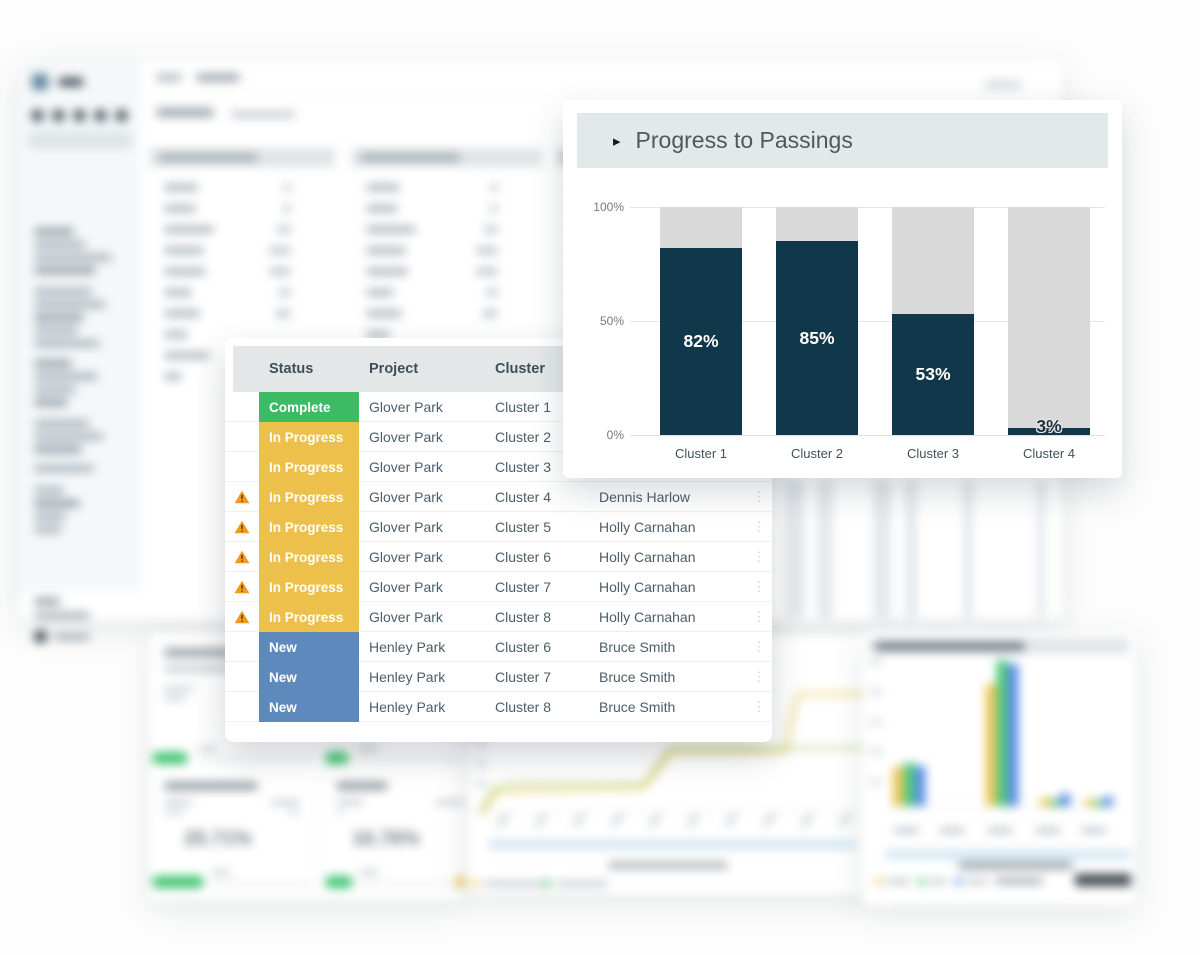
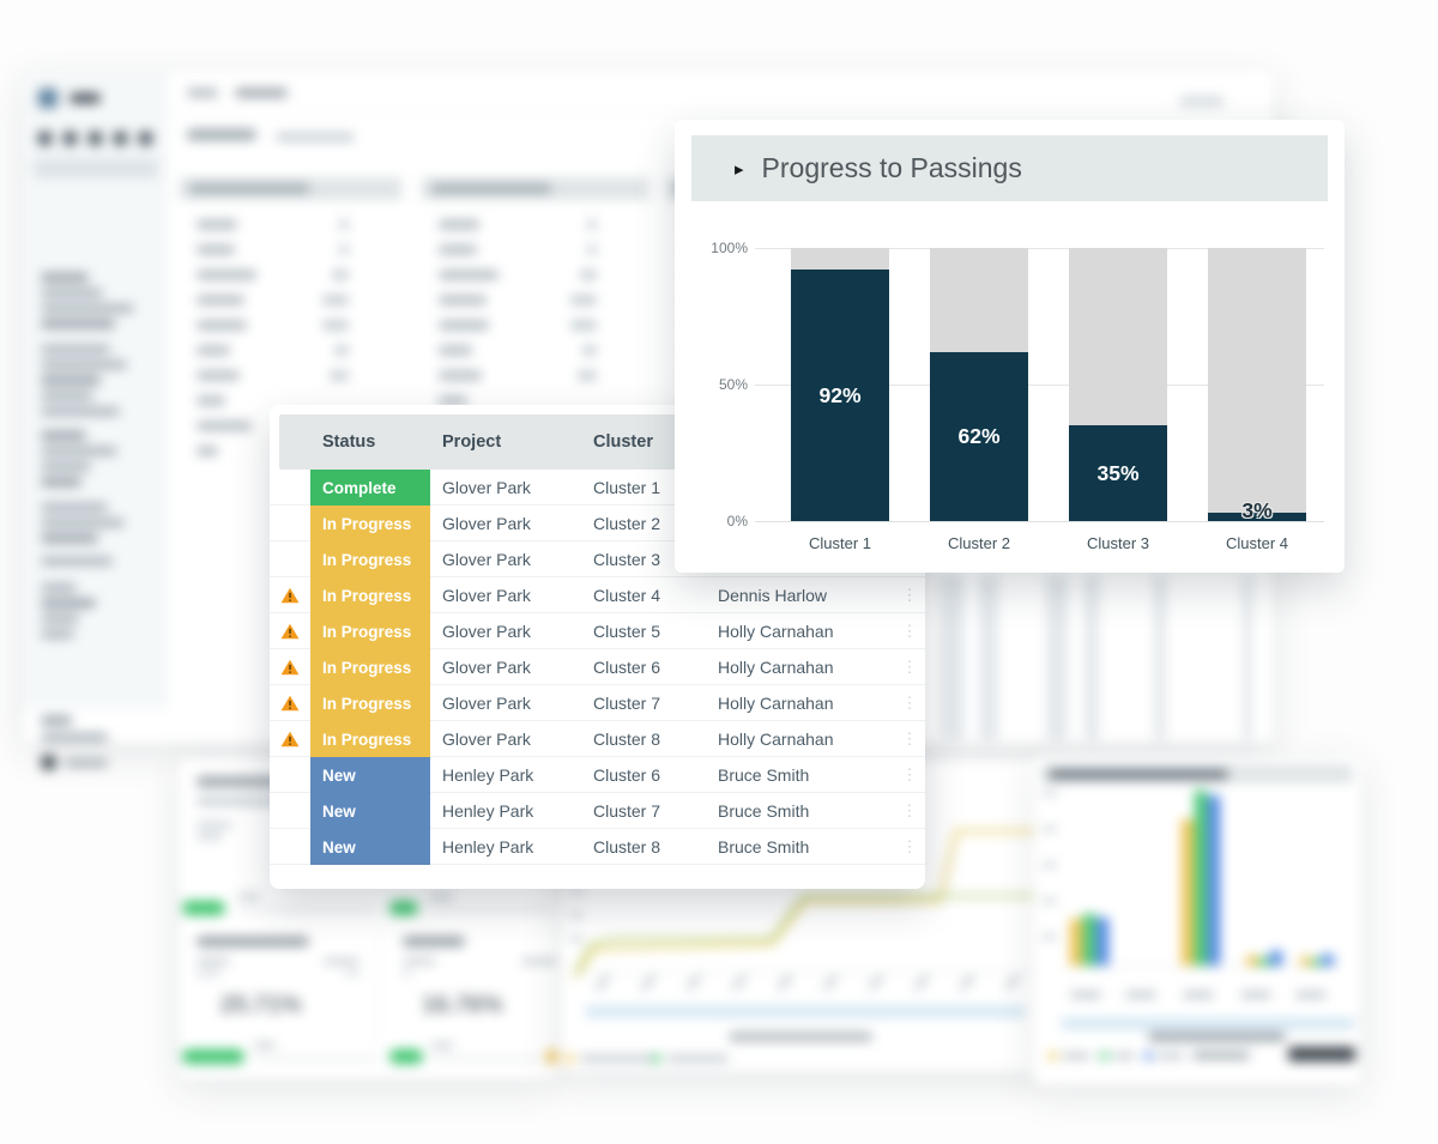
Cluster 1: 82% -> 92%
Cluster 2: 85% -> 62%
Cluster 3: 53% -> 35%
